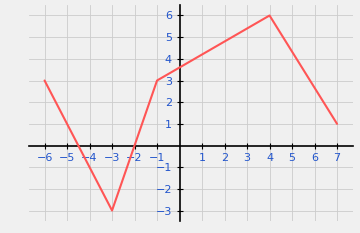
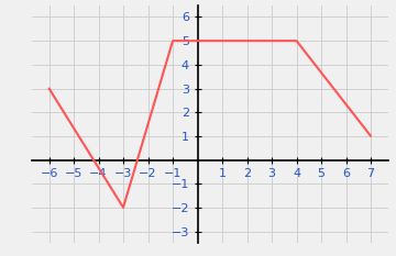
−3: -3 -> -2
−1: 3 -> 5
4: 6 -> 5
